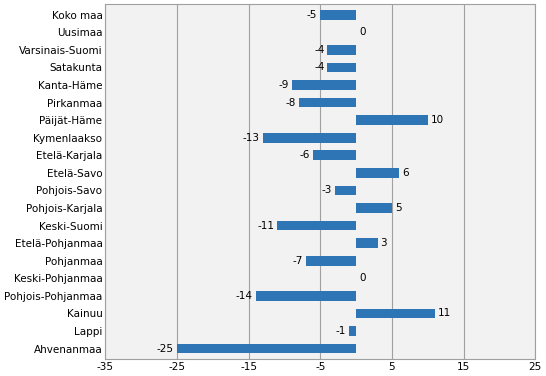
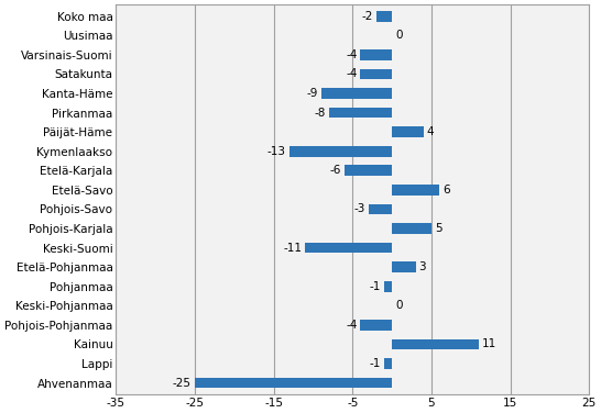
Koko maa: -5 -> -2
Päijät-Häme: 10 -> 4
Pohjanmaa: -7 -> -1
Pohjois-Pohjanmaa: -14 -> -4
